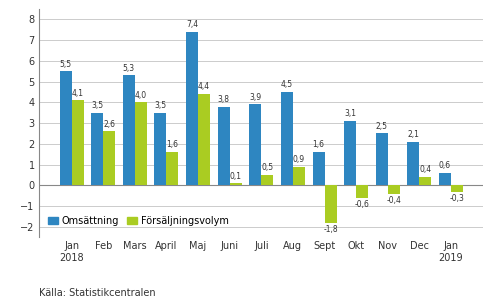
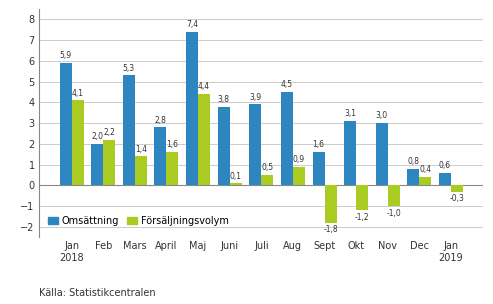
Omsättning/Jan 2018: 5,5 -> 5,9
Omsättning/Feb: 3,5 -> 2,0
Försäljningsvolym/Feb: 2,6 -> 2,2
Försäljningsvolym/Mars: 4,0 -> 1,4
Omsättning/April: 3,5 -> 2,8
Försäljningsvolym/Okt: -0,6 -> -1,2
Omsättning/Nov: 2,5 -> 3,0
Försäljningsvolym/Nov: -0,4 -> -1,0
Omsättning/Dec: 2,1 -> 0,8
